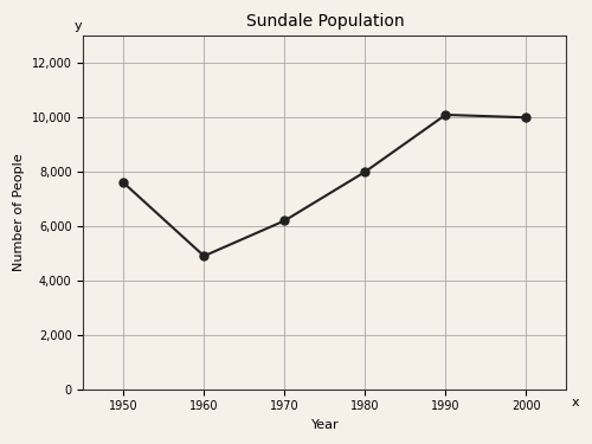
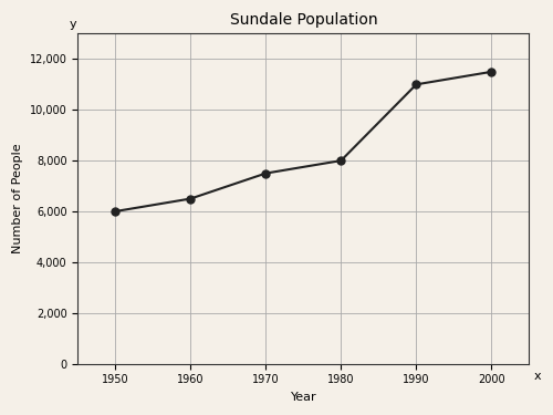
1950: 7,600 -> 6,000
1960: 4,900 -> 6,500
1970: 6,200 -> 7,500
1990: 10,100 -> 11,000
2000: 10,000 -> 11,500
